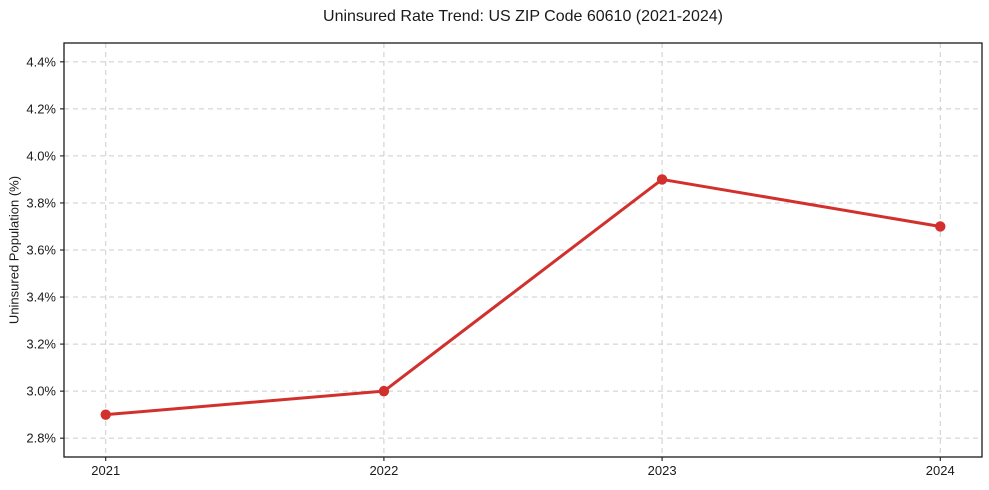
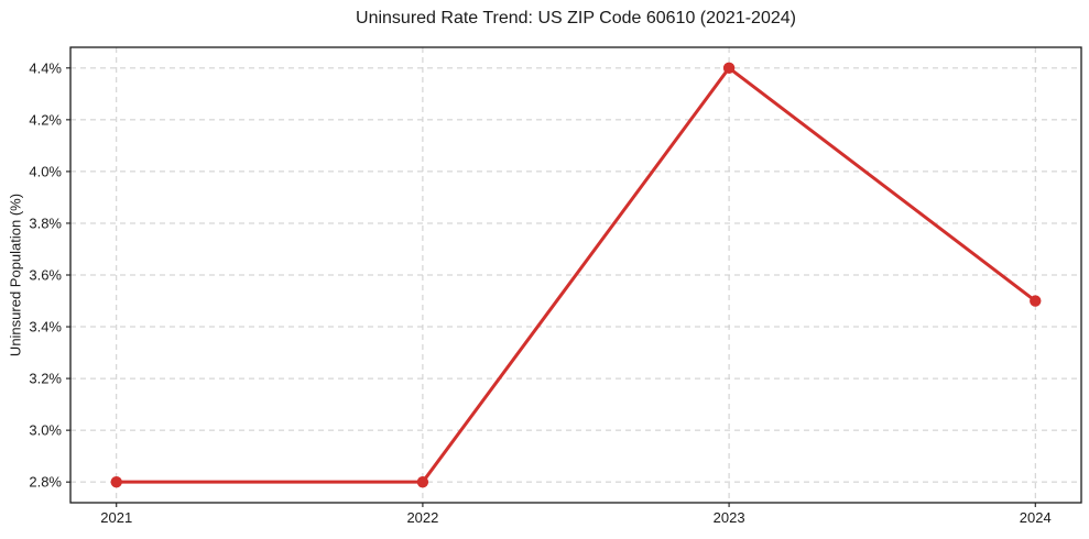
2021: 2.9% -> 2.8%
2022: 3.0% -> 2.8%
2023: 3.9% -> 4.4%
2024: 3.7% -> 3.5%
